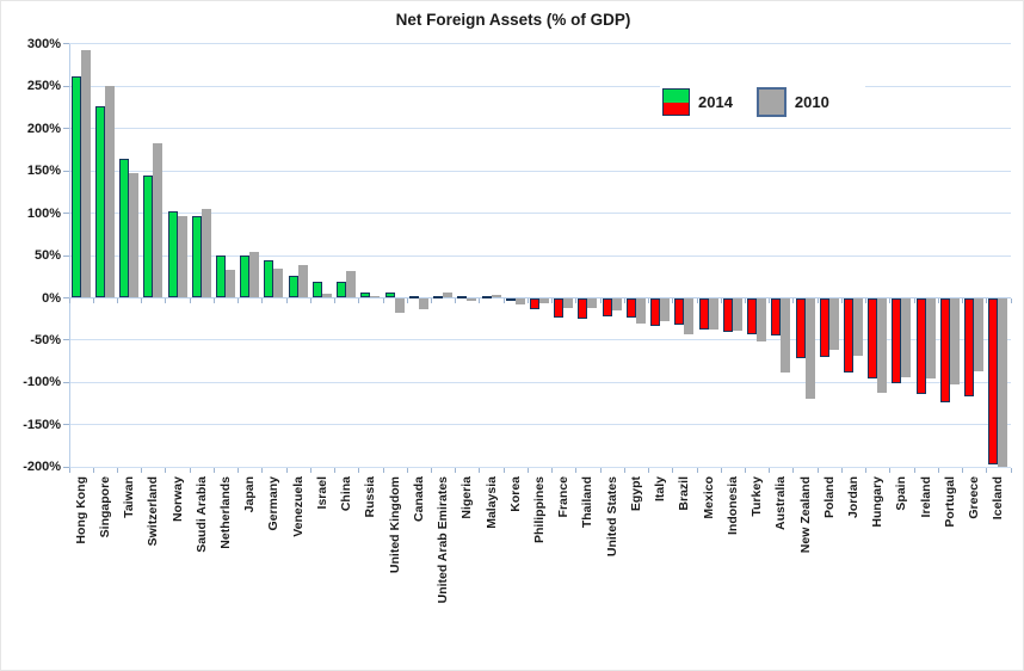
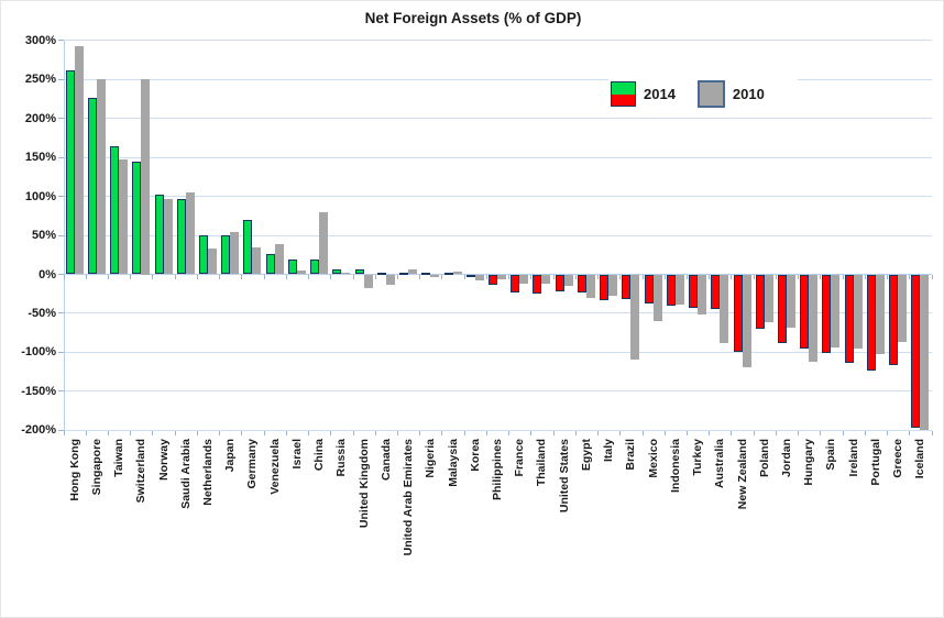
2010/Switzerland: 180% -> 250%
2014/Germany: 40% -> 70%
2010/China: 30% -> 80%
2010/Brazil: -40% -> -110%
2010/Mexico: -40% -> -60%
2014/New Zealand: -70% -> -100%
